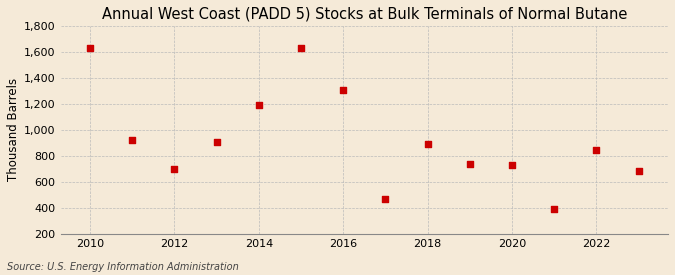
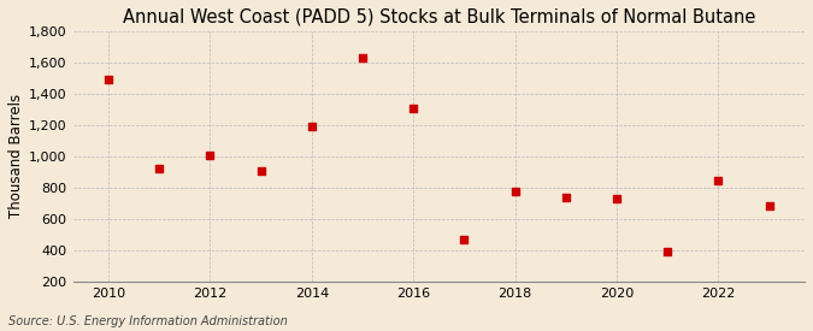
2010: 1,630 -> 1,490
2012: 700 -> 1,010
2018: 890 -> 780
